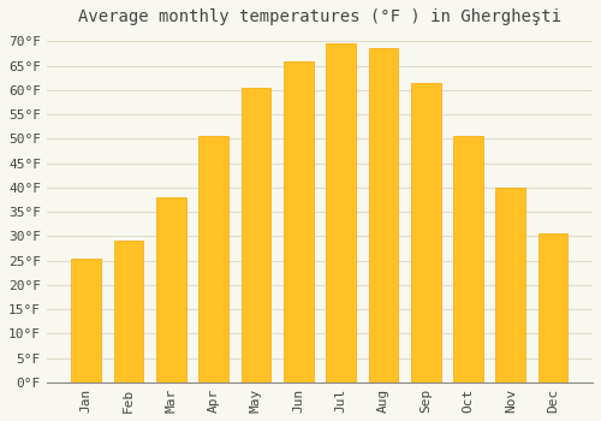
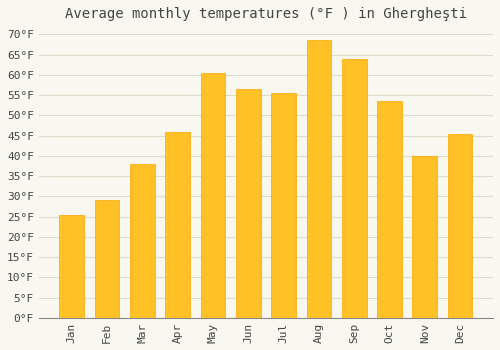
Apr: 50.5°F -> 46.0°F
Jun: 66.0°F -> 56.5°F
Jul: 69.5°F -> 55.5°F
Sep: 61.5°F -> 64.0°F
Oct: 50.5°F -> 53.5°F
Dec: 30.5°F -> 45.5°F
